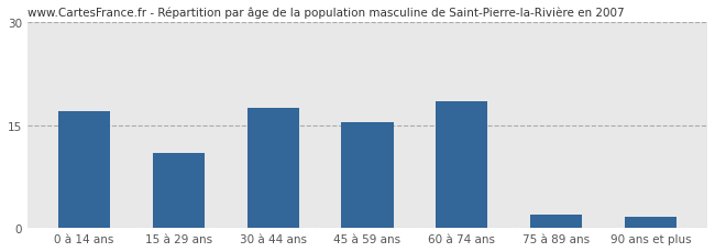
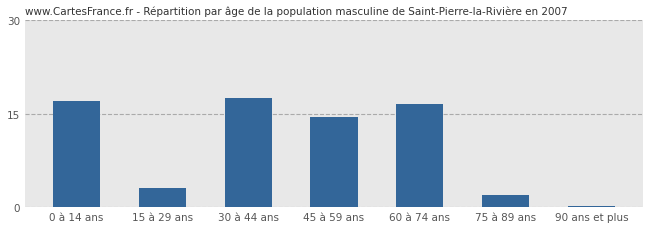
15 à 29 ans: 11.0 -> 3.0
45 à 59 ans: 15.4 -> 14.5
60 à 74 ans: 18.4 -> 16.5
90 ans et plus: 1.6 -> 0.2
